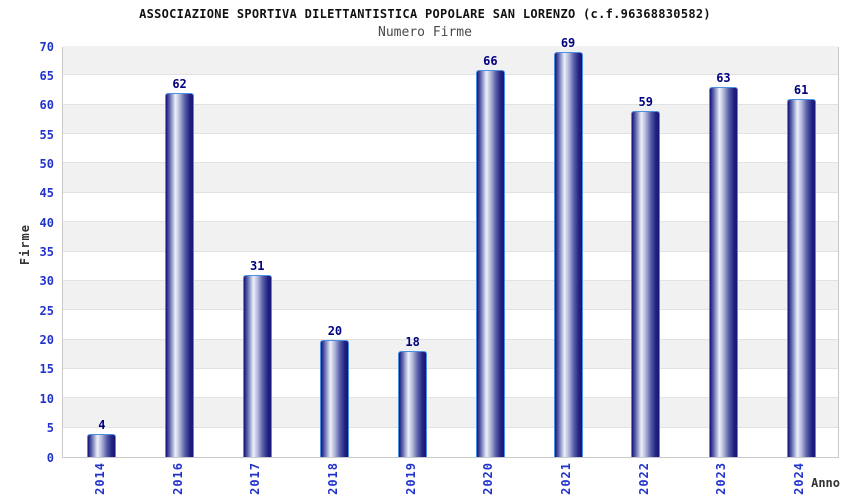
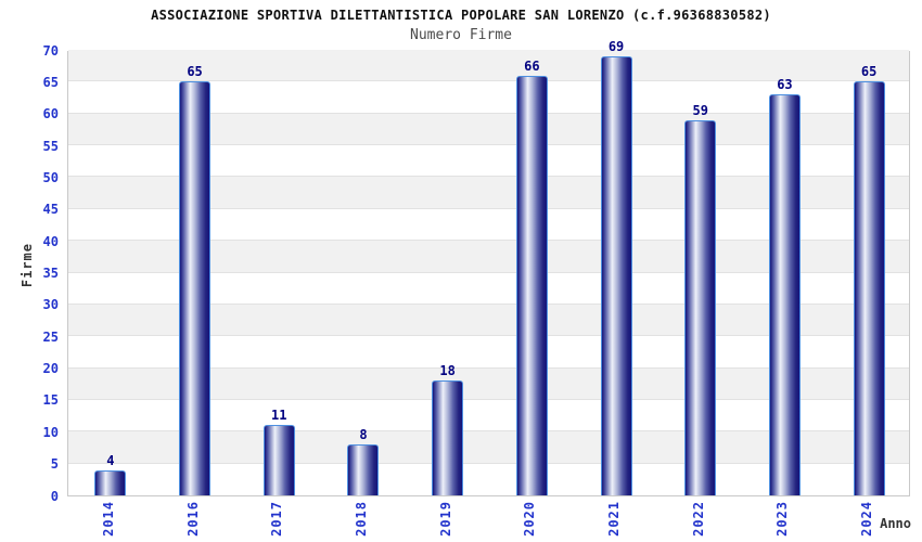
2016: 62 -> 65
2017: 31 -> 11
2018: 20 -> 8
2024: 61 -> 65
